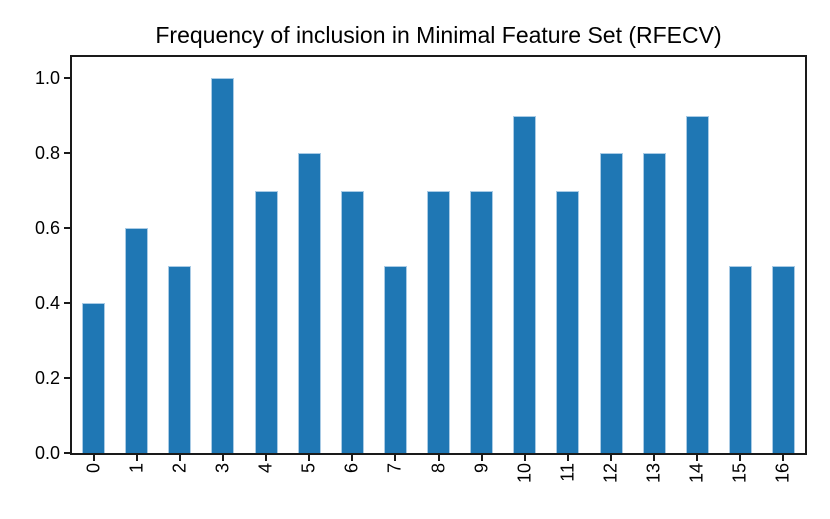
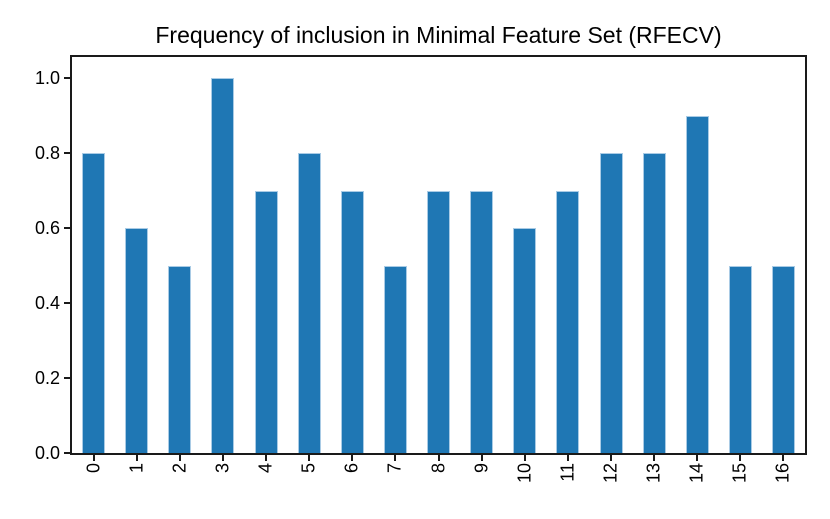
0: 0.4 -> 0.8
10: 0.9 -> 0.6
